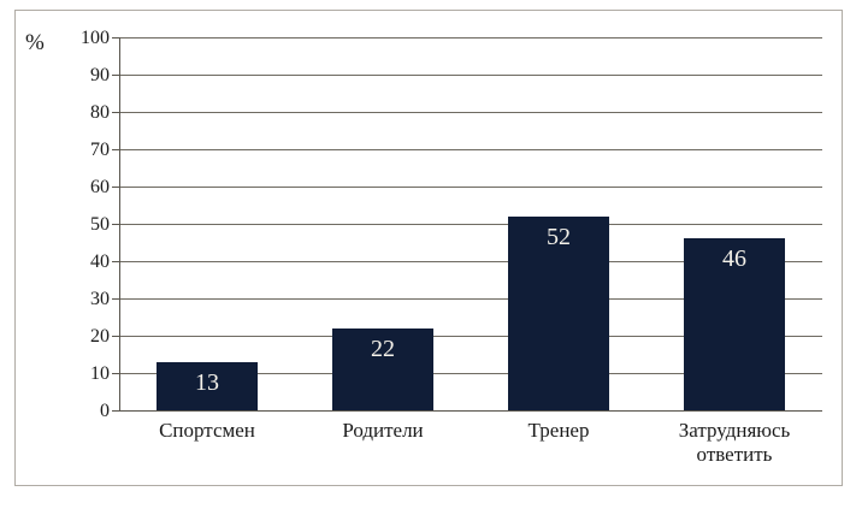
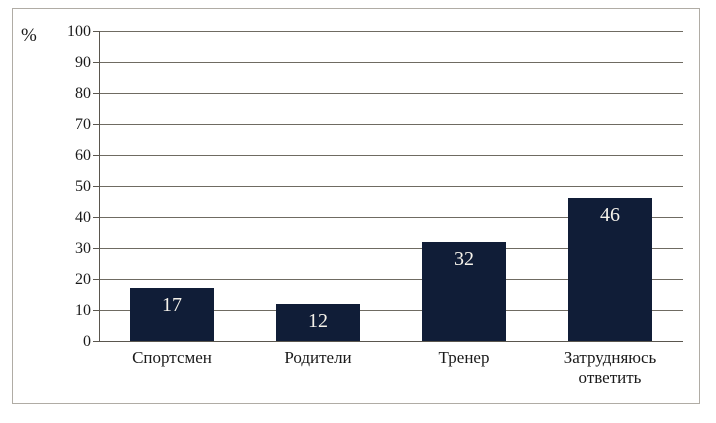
Спортсмен: 13 -> 17
Родители: 22 -> 12
Тренер: 52 -> 32
